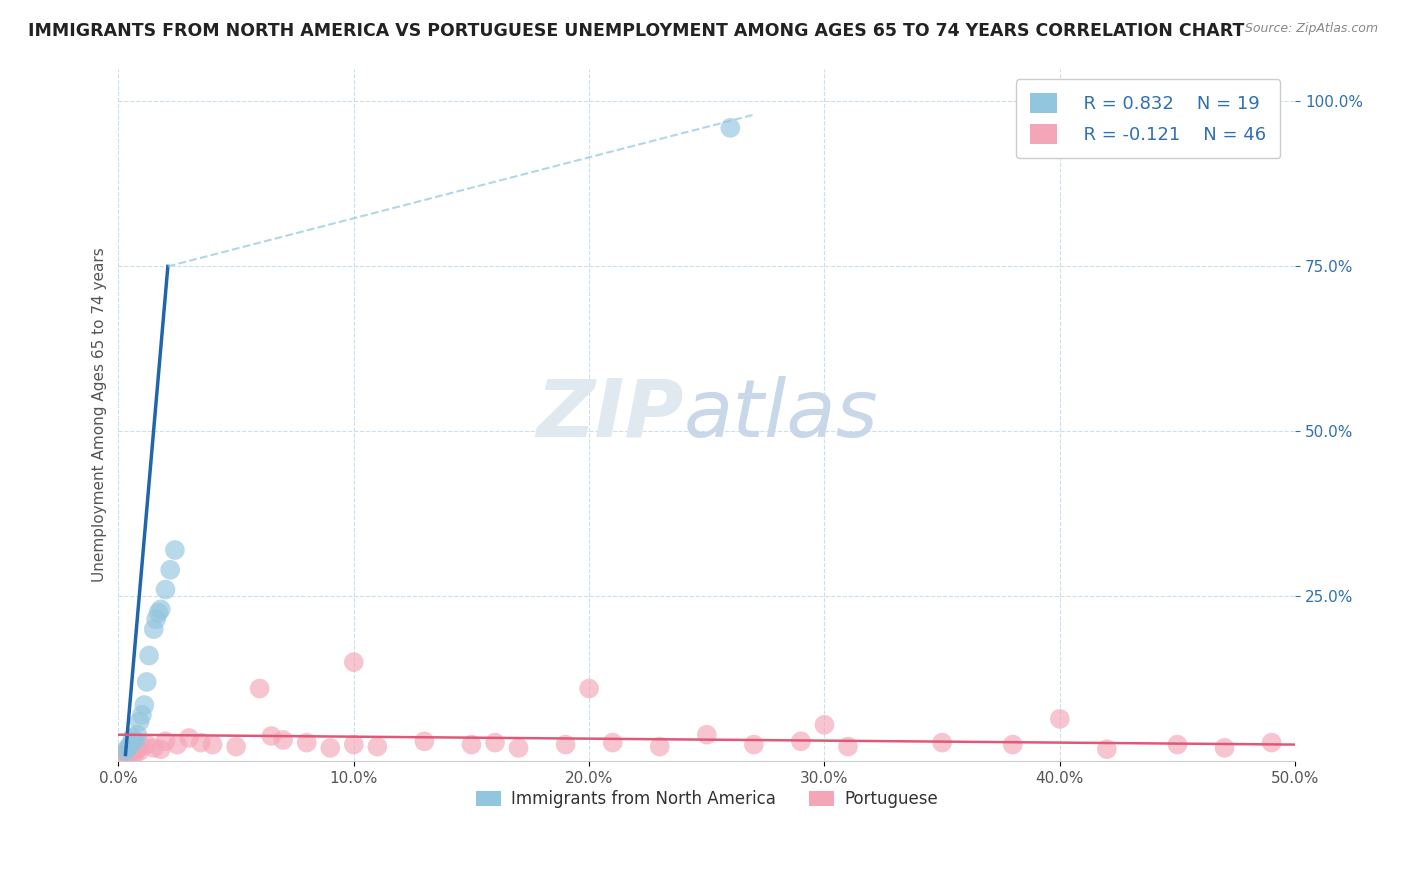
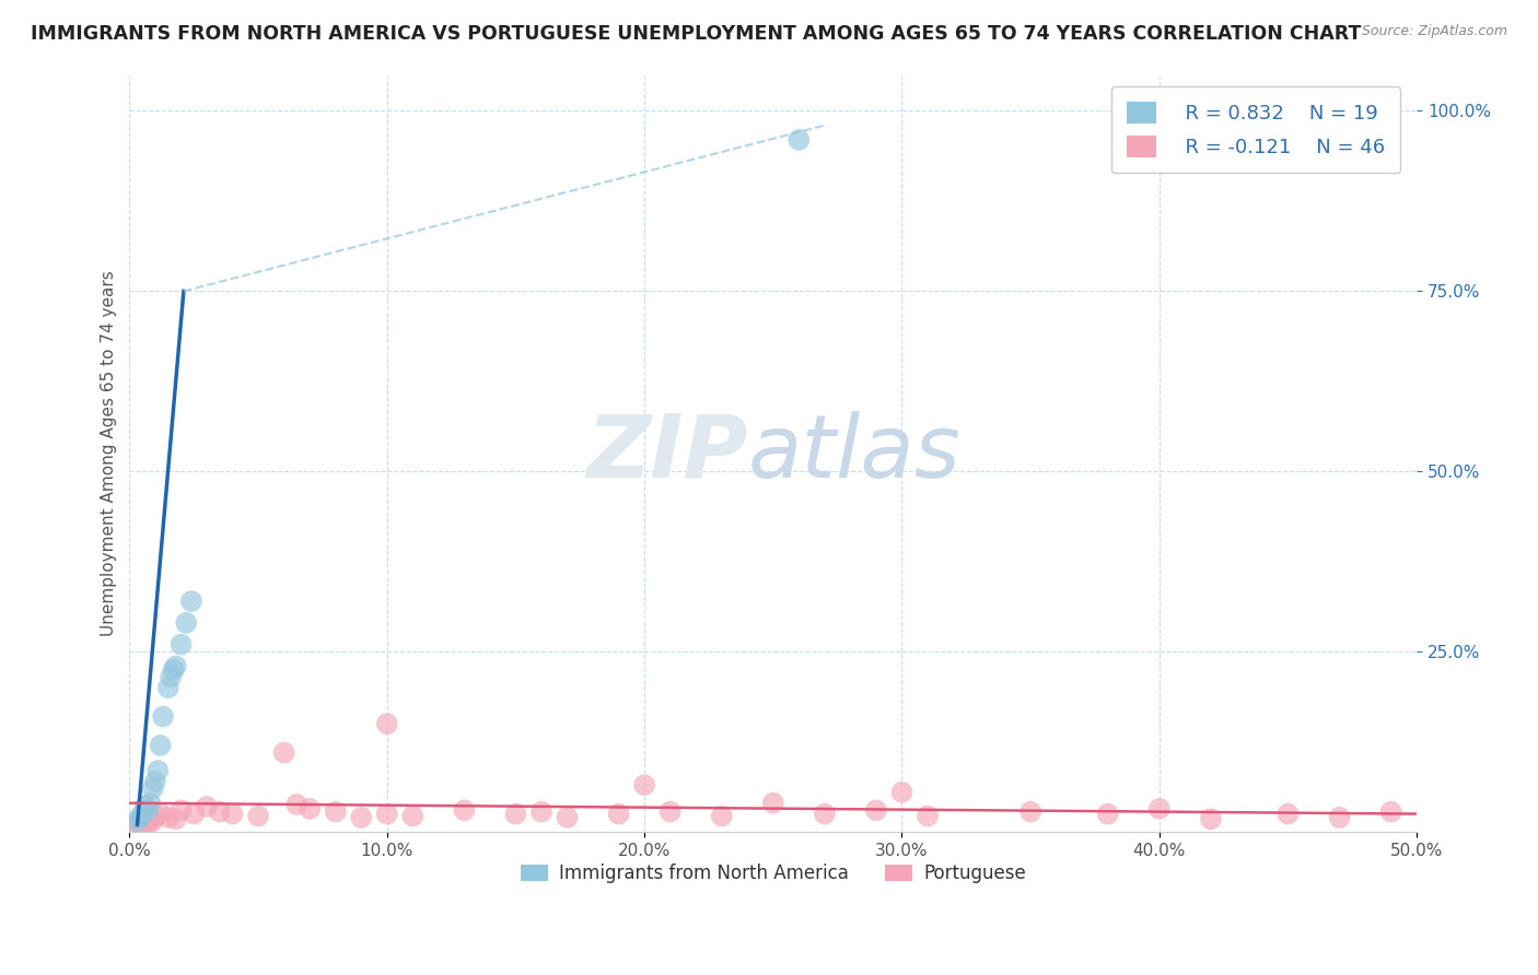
Portuguese/20.0%: 11.0% -> 6.5%
Portuguese/40.0%: 6.4% -> 3.2%
